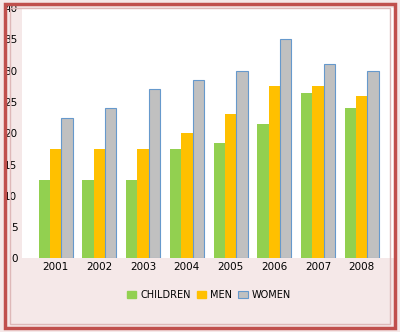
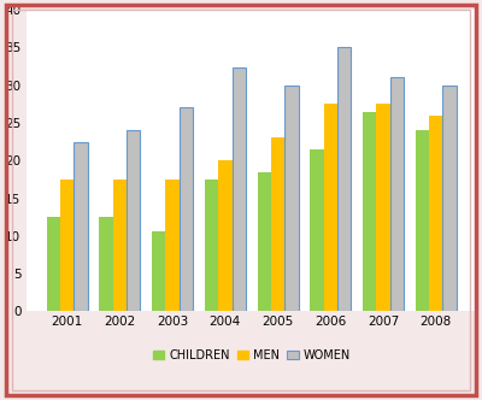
CHILDREN/2003: 12.5 -> 10.6
WOMEN/2004: 28.5 -> 32.4
